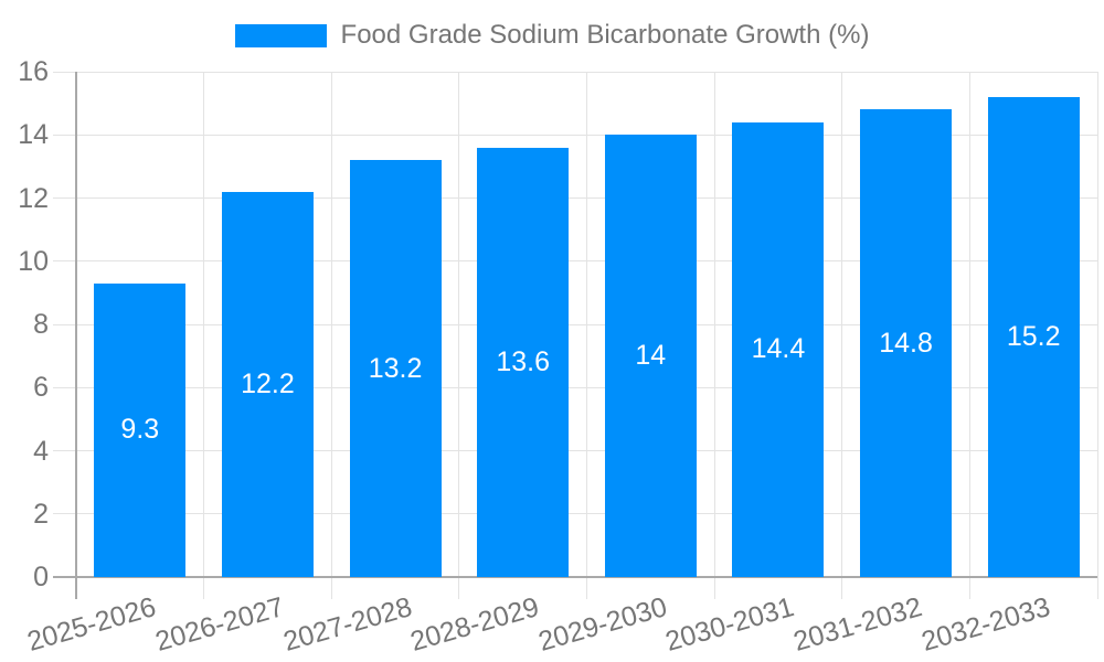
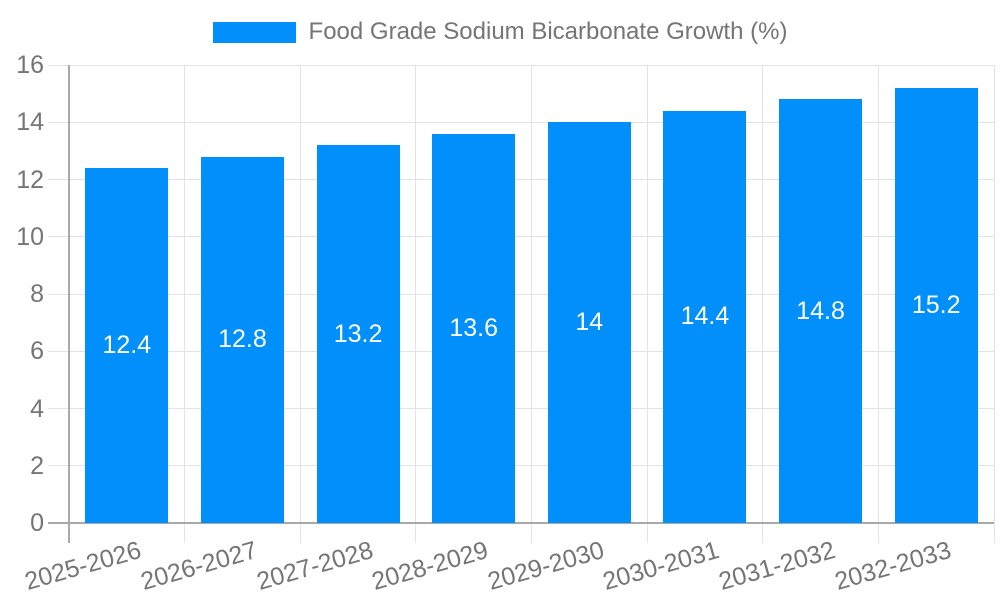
2025-2026: 9.3 -> 12.4
2026-2027: 12.2 -> 12.8
